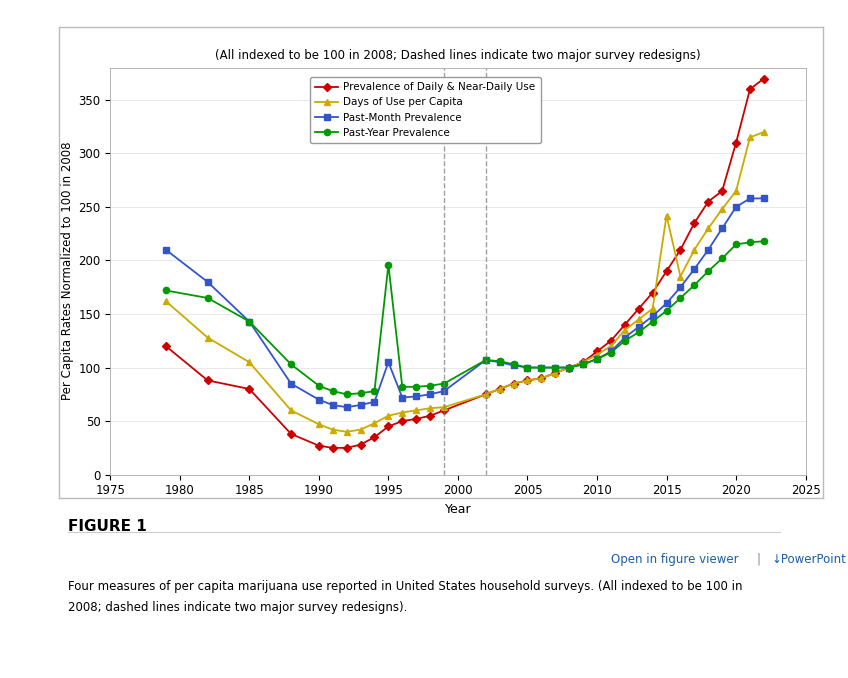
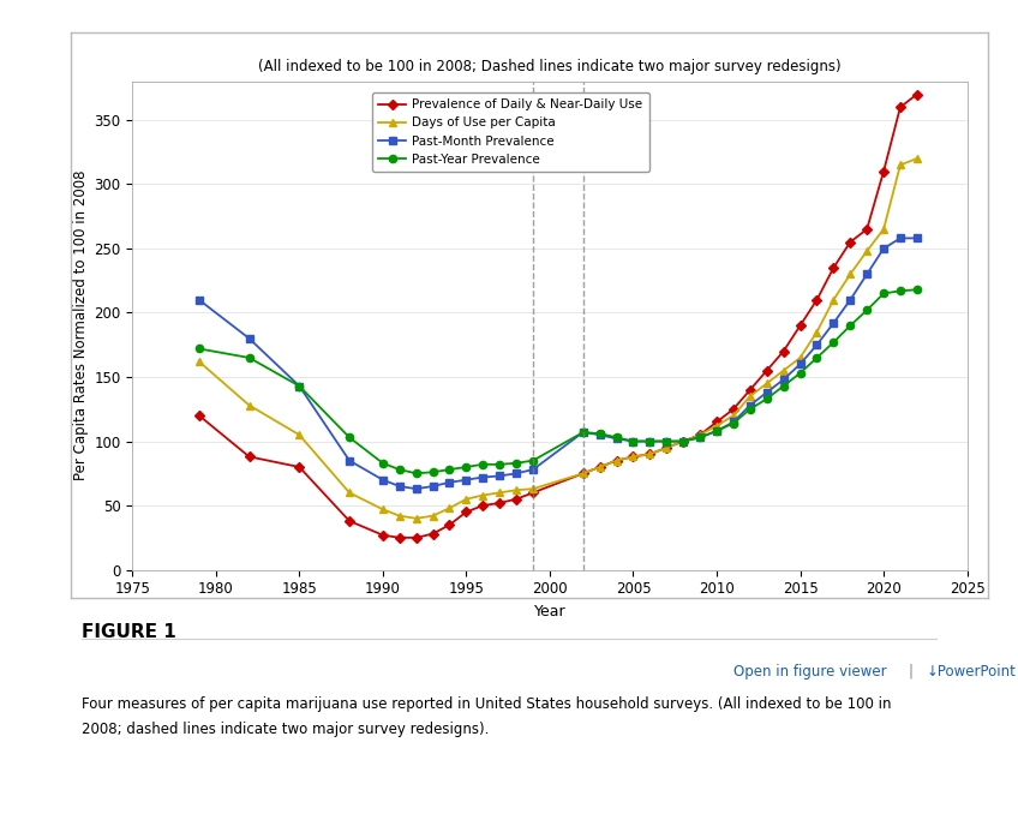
Past-Month Prevalence/1995: 105 -> 70
Past-Year Prevalence/1995: 196 -> 80
Days of Use per Capita/2015: 242 -> 165
